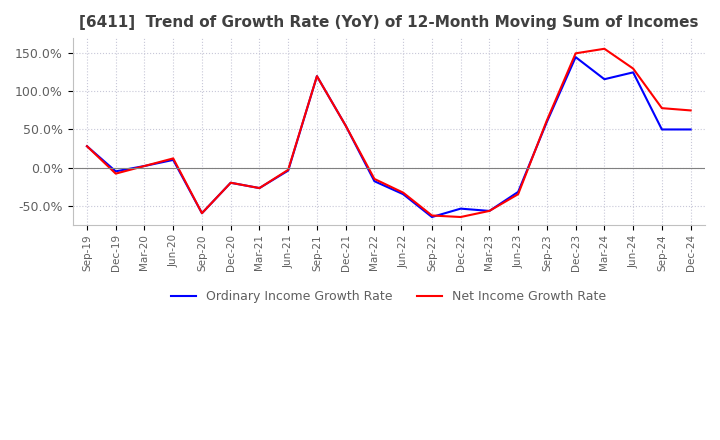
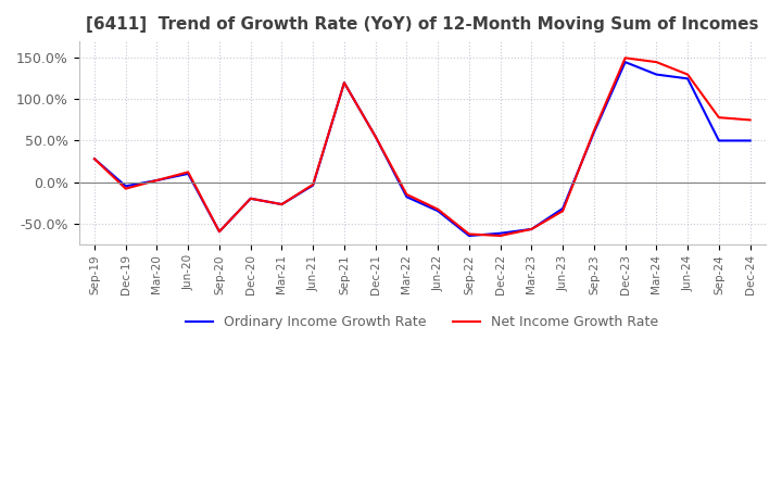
Ordinary Income Growth Rate/Dec-22: -54% -> -62%
Ordinary Income Growth Rate/Mar-24: 116% -> 130%
Net Income Growth Rate/Mar-24: 156% -> 145%
